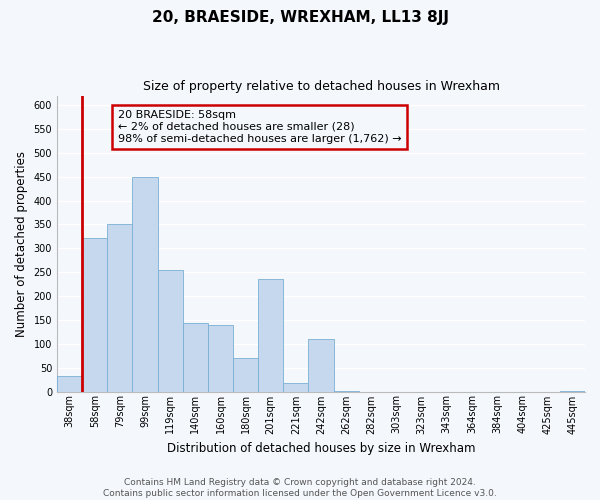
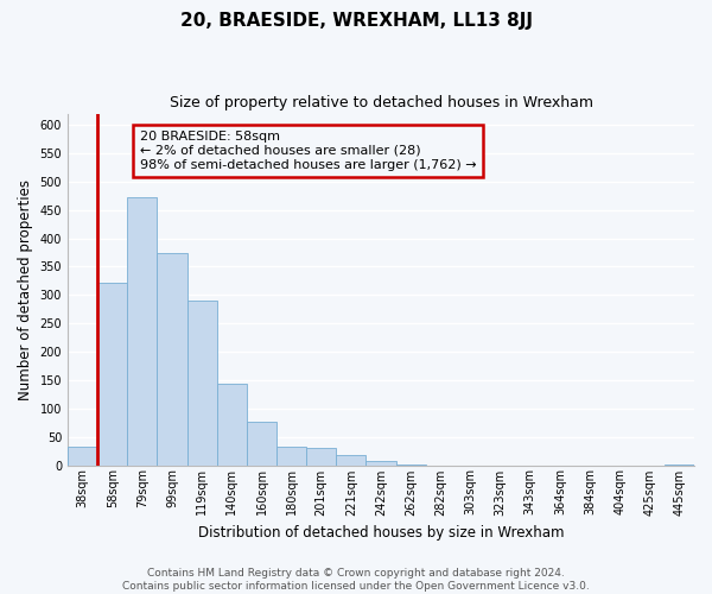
79sqm: 350 -> 472
99sqm: 450 -> 375
119sqm: 255 -> 290
160sqm: 140 -> 76
180sqm: 70 -> 33
201sqm: 235 -> 30
242sqm: 110 -> 8
